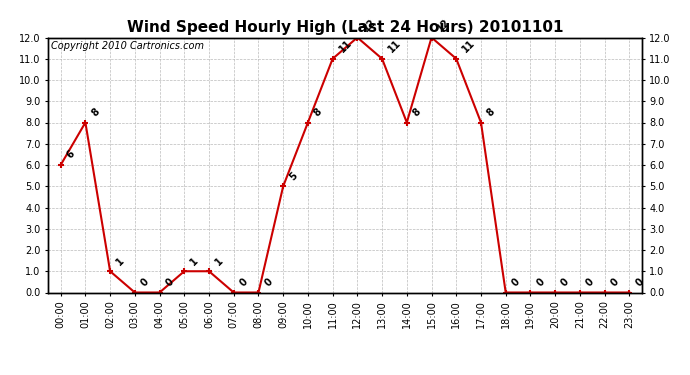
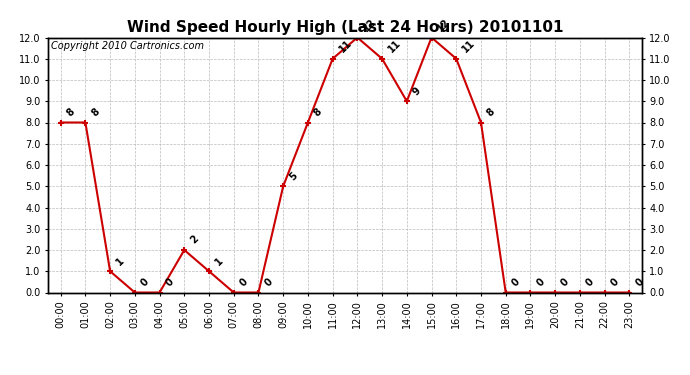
00:00: 6 -> 8
05:00: 1 -> 2
14:00: 8 -> 9
